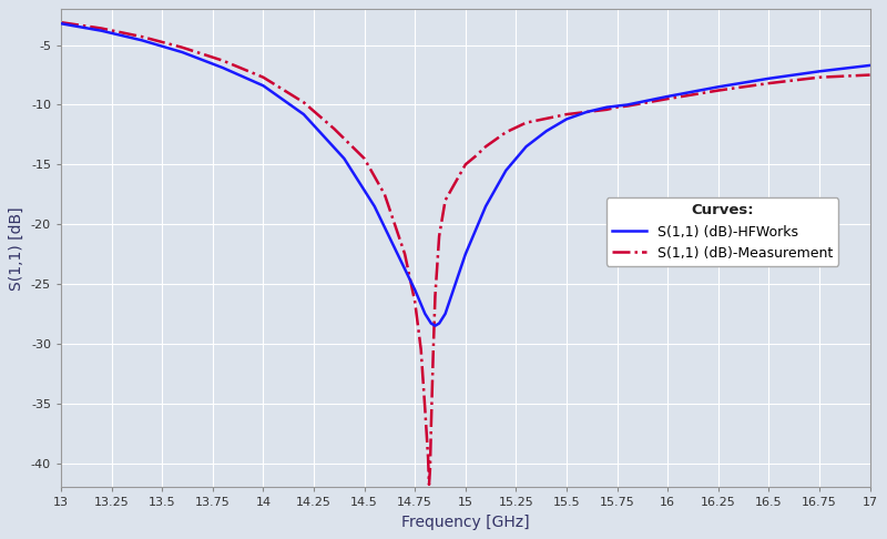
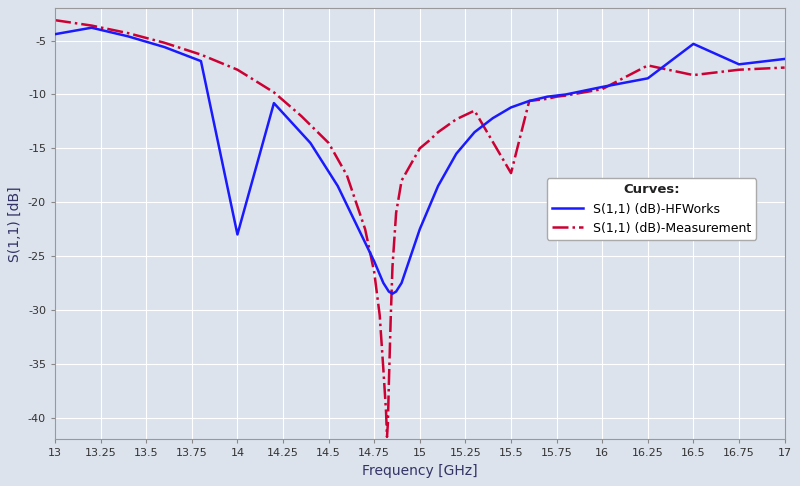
S(1,1) (dB)-HFWorks/13: -3.2 -> -4.4
S(1,1) (dB)-HFWorks/14: -8.4 -> -23.0
S(1,1) (dB)-Measurement/15.5: -10.8 -> -17.3
S(1,1) (dB)-Measurement/16.25: -8.8 -> -7.3
S(1,1) (dB)-HFWorks/16.5: -7.8 -> -5.3
